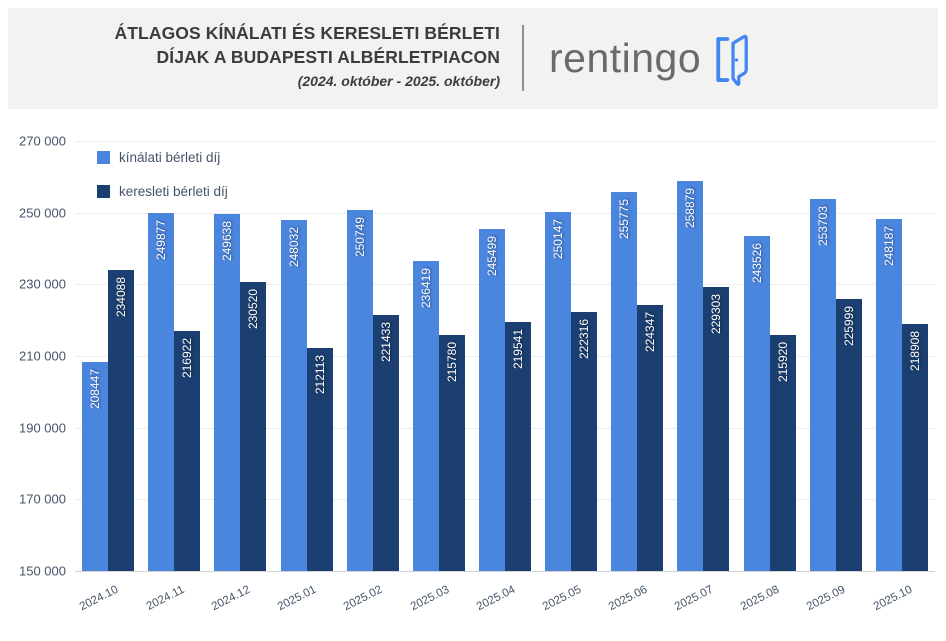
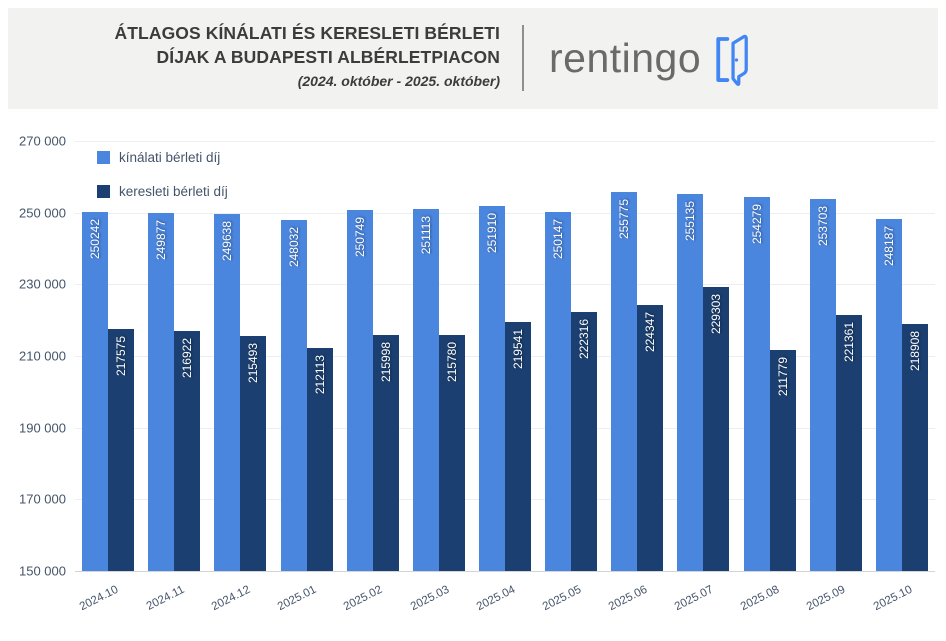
kínálati bérleti díj/2024.10: 208447 -> 250242
keresleti bérleti díj/2024.10: 234088 -> 217575
keresleti bérleti díj/2024.12: 230520 -> 215493
keresleti bérleti díj/2025.02: 221433 -> 215998
kínálati bérleti díj/2025.03: 236419 -> 251113
kínálati bérleti díj/2025.04: 245499 -> 251910
kínálati bérleti díj/2025.07: 258879 -> 255135
kínálati bérleti díj/2025.08: 243526 -> 254279
keresleti bérleti díj/2025.08: 215920 -> 211779
keresleti bérleti díj/2025.09: 225999 -> 221361
